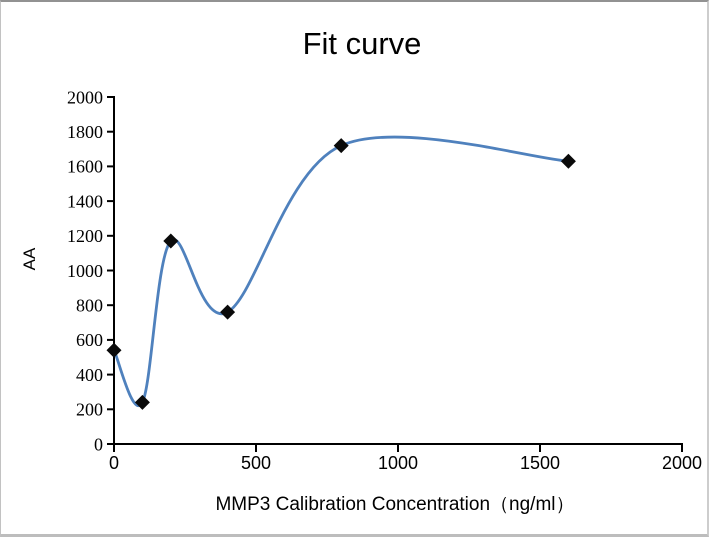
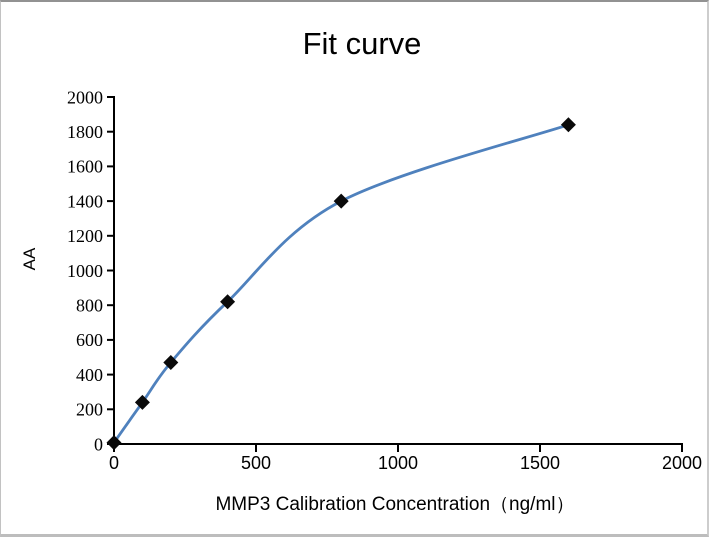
0: 540 -> 10
200: 1170 -> 470
400: 760 -> 820
800: 1720 -> 1400
1600: 1630 -> 1840
